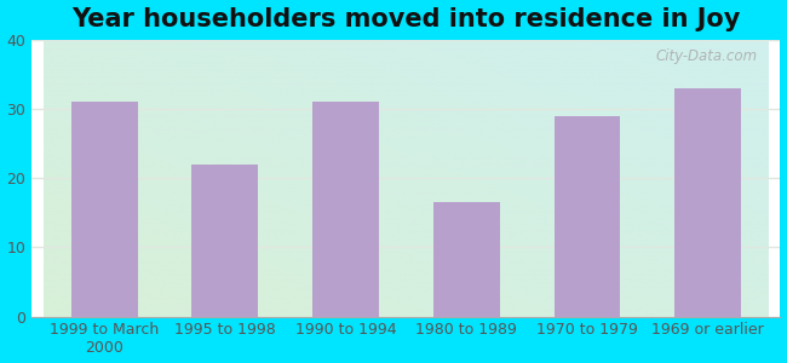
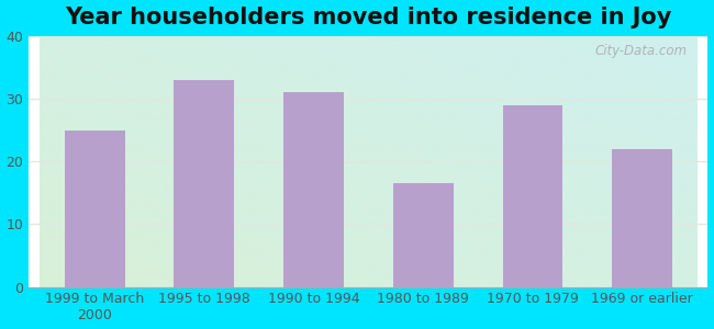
1999 to March 2000: 31.0 -> 25.0
1995 to 1998: 22.0 -> 33.0
1969 or earlier: 33.0 -> 22.0
